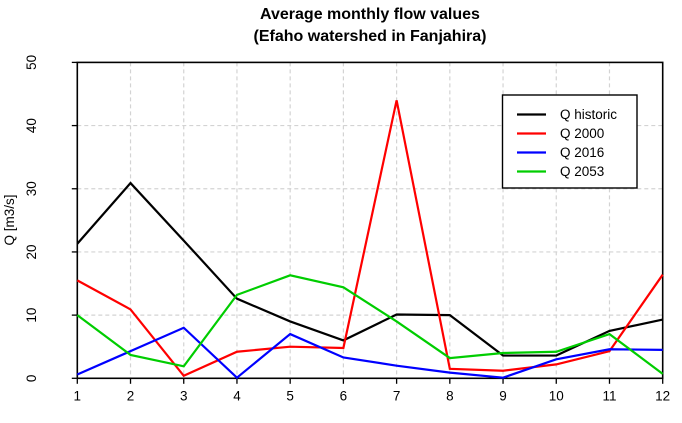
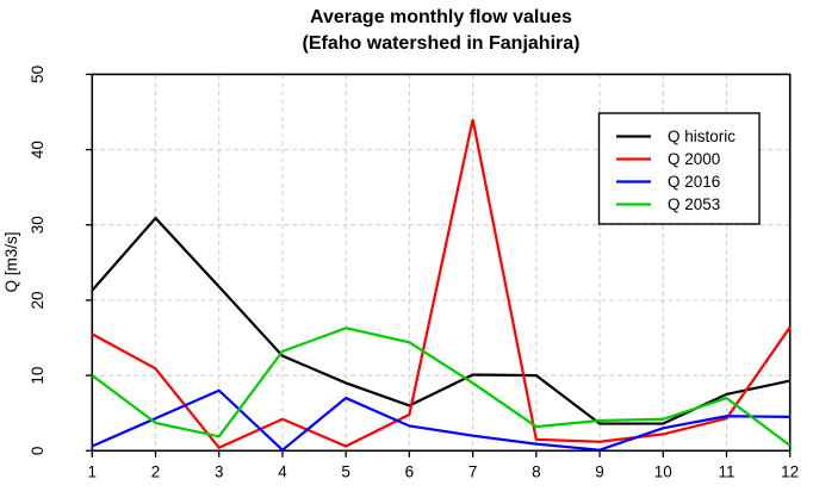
Q 2000/5: 5 -> 1
